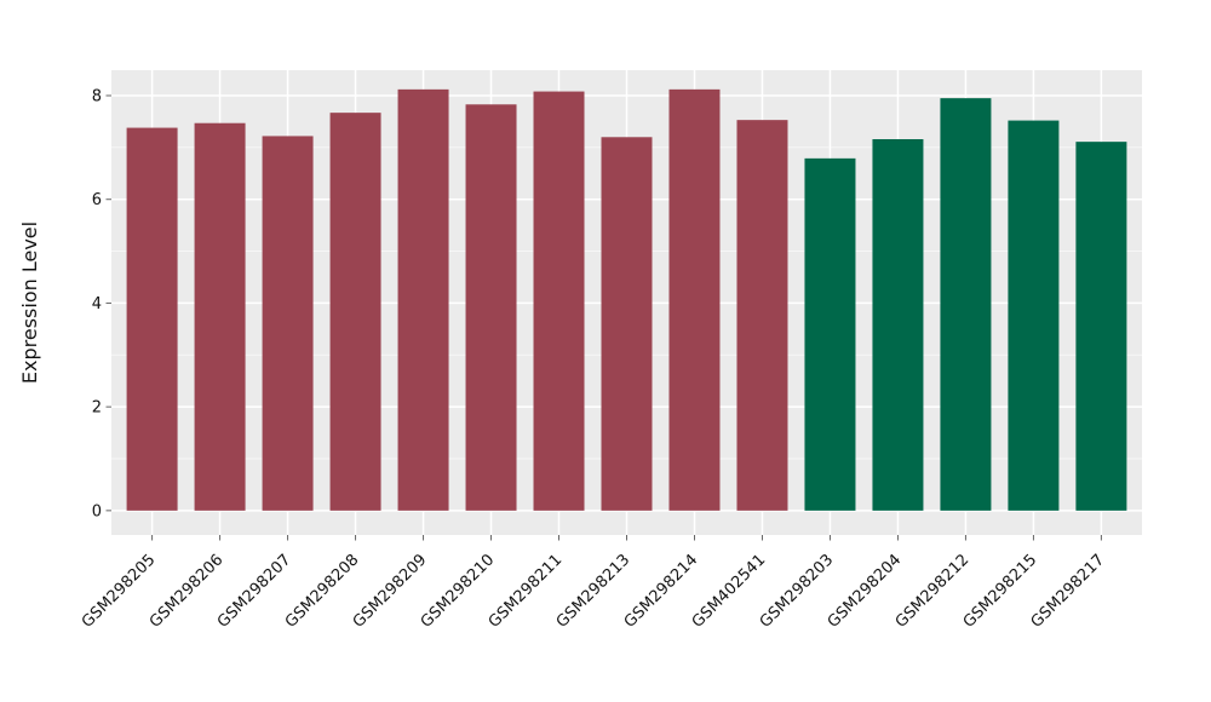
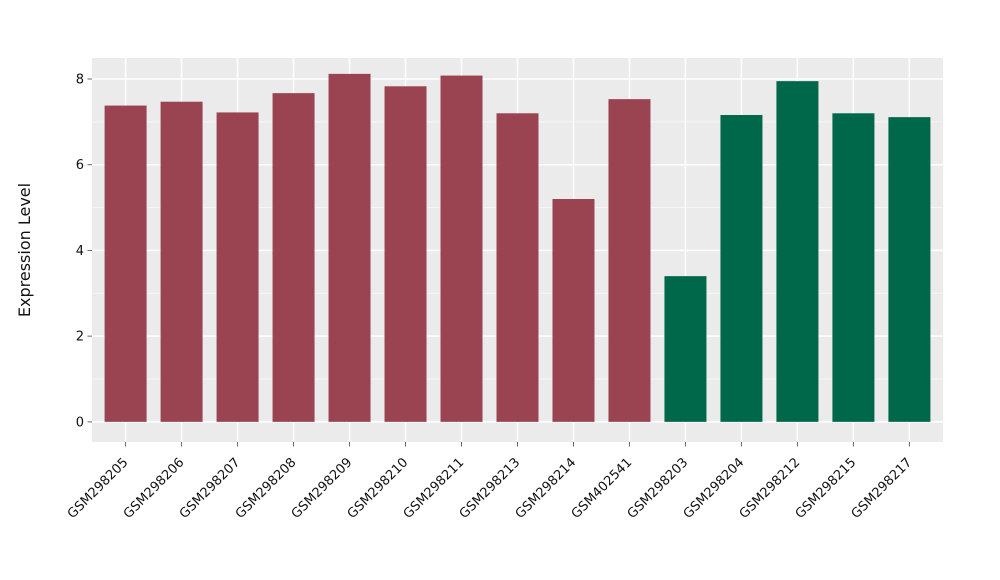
GSM298214: 8.1 -> 5.2
GSM298203: 6.8 -> 3.4
GSM298215: 7.5 -> 7.2
